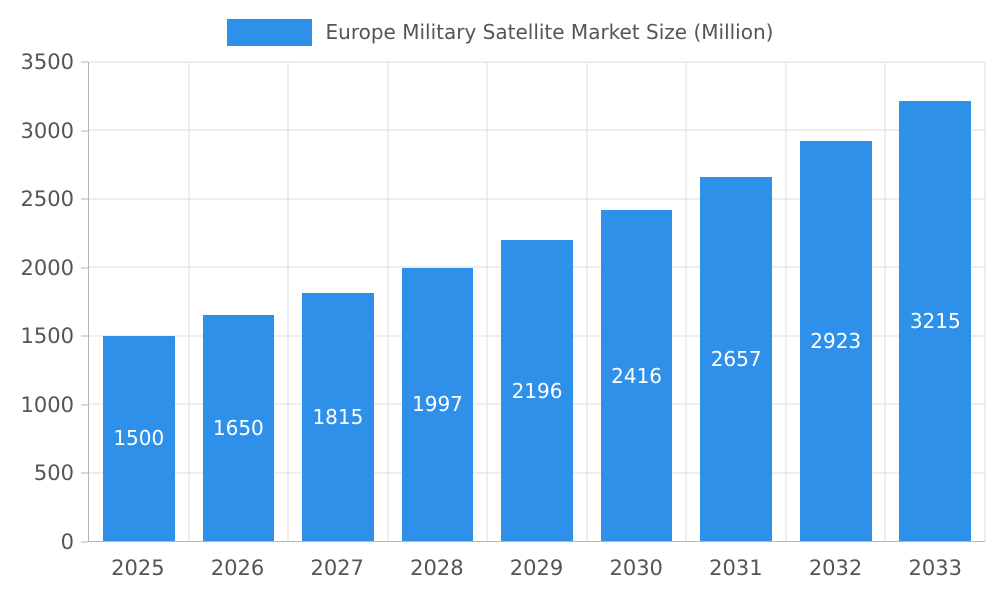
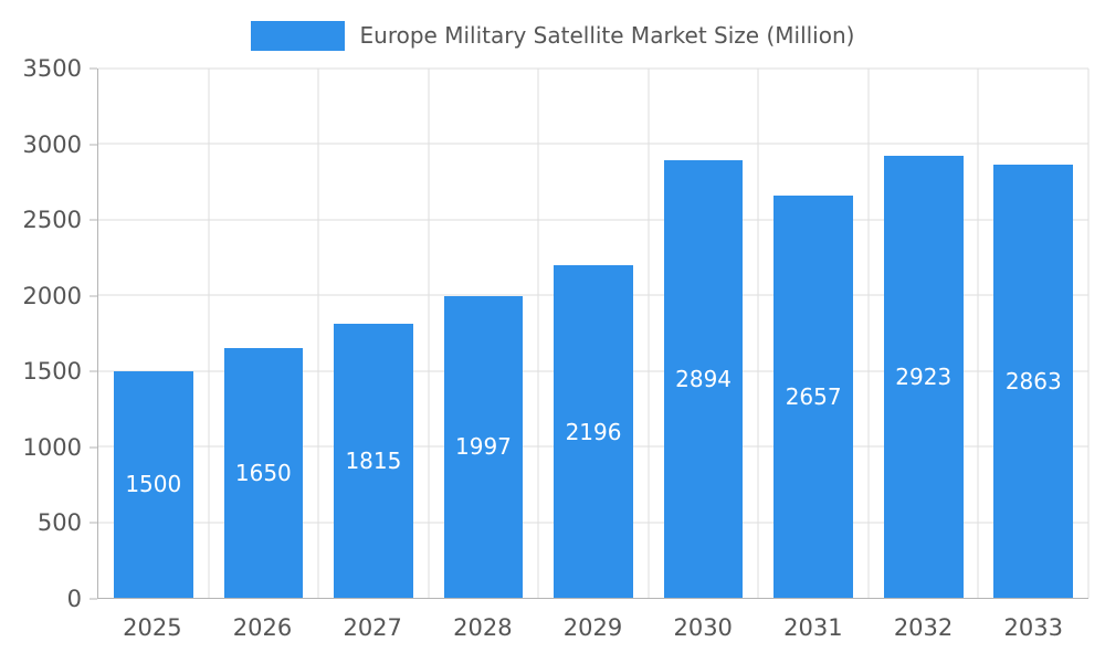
2030: 2416 -> 2894
2033: 3215 -> 2863
